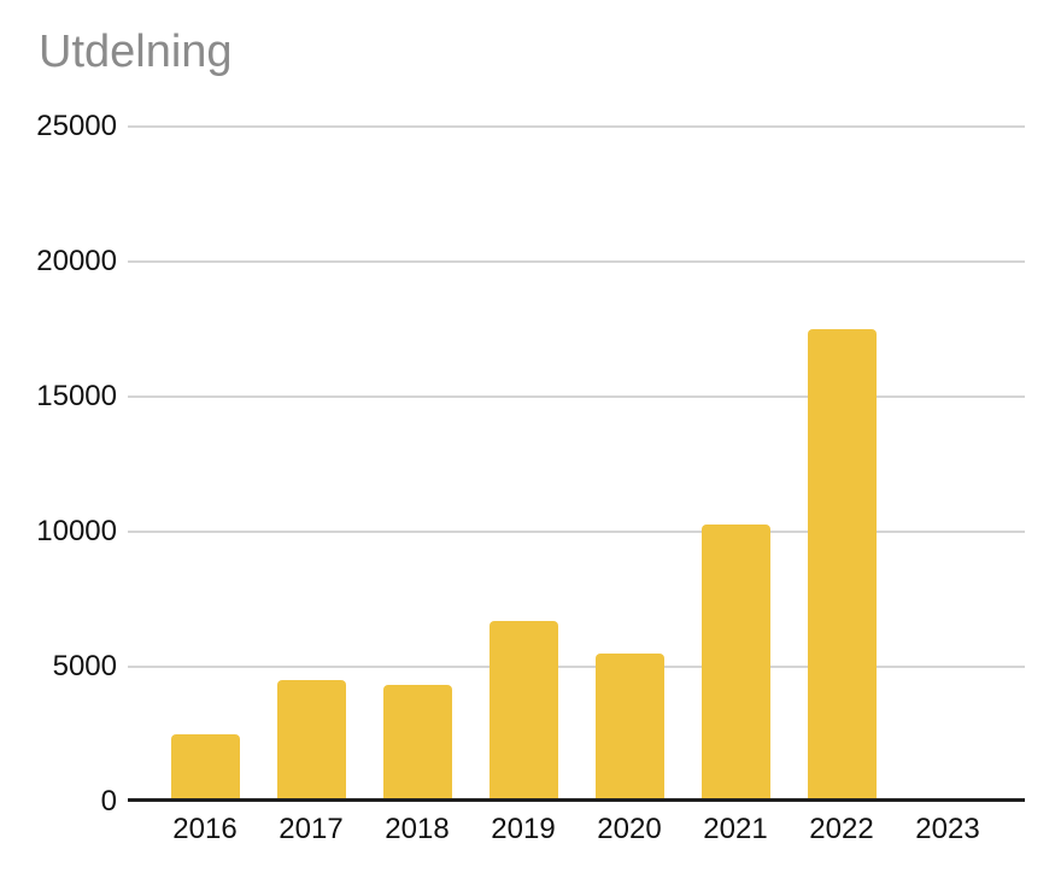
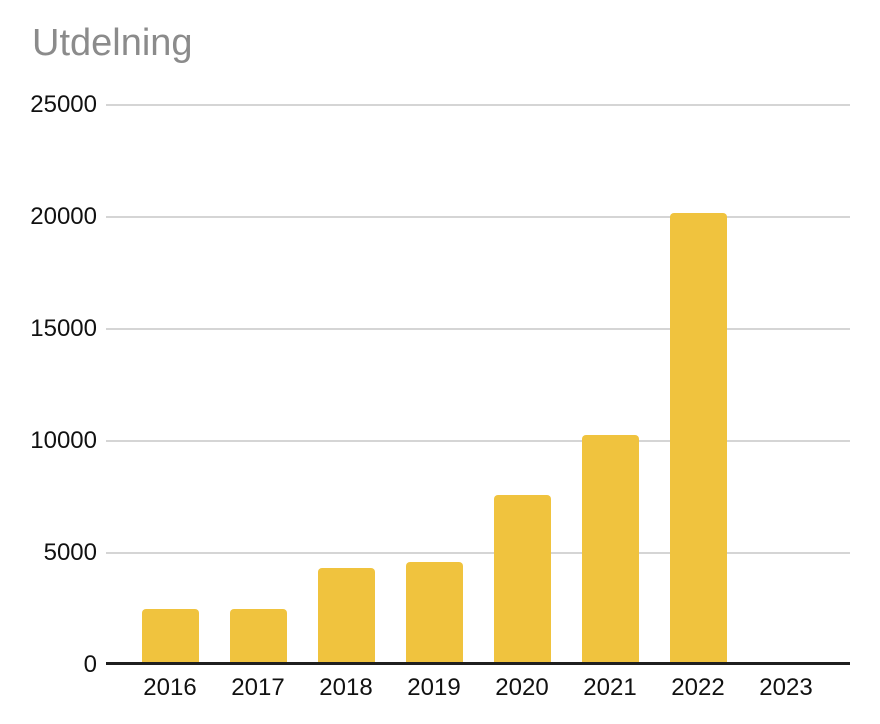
2017: 4500 -> 2500
2019: 6700 -> 4600
2020: 5500 -> 7600
2022: 17500 -> 20200
